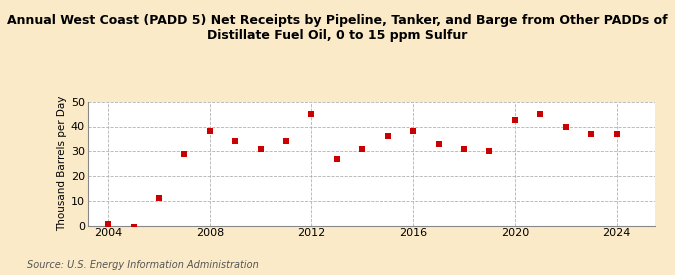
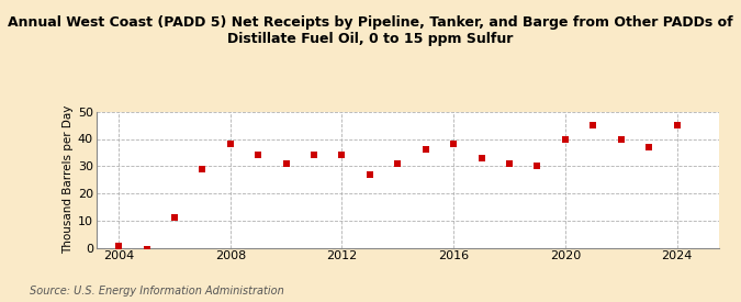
2012: 45.0 -> 34.0
2020: 42.5 -> 40.0
2024: 37.0 -> 45.0
